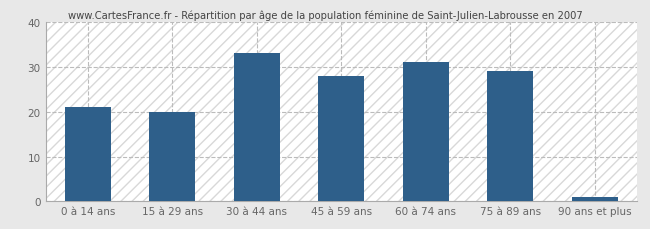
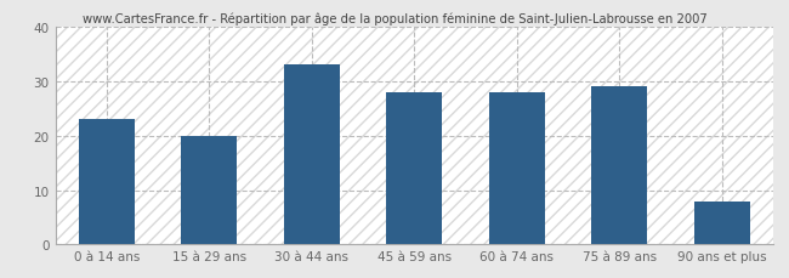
0 à 14 ans: 21 -> 23
60 à 74 ans: 31 -> 28
90 ans et plus: 1 -> 8
